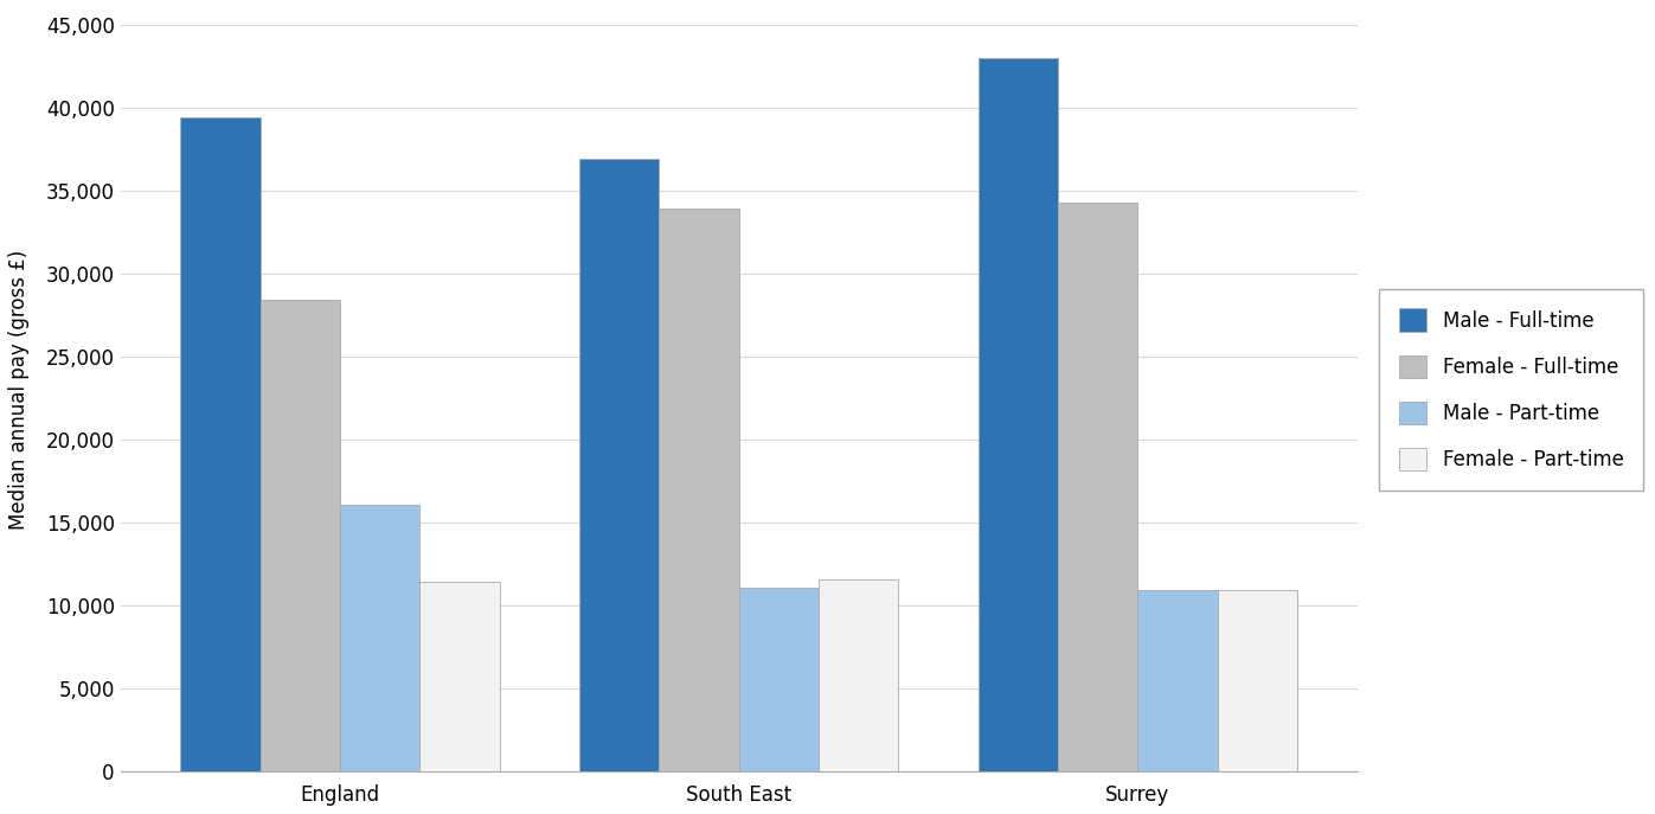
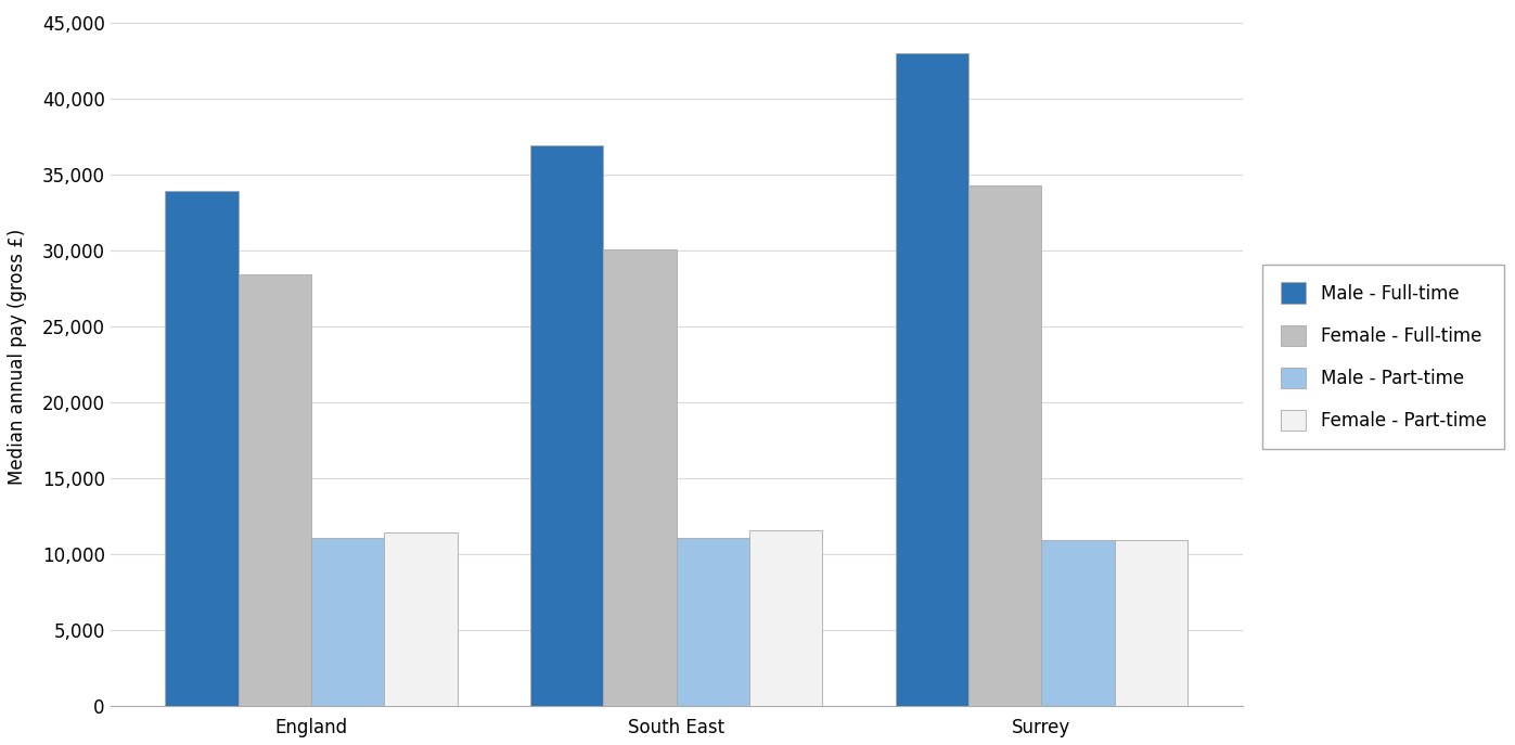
Male - Full-time/England: 39,400 -> 33,900
Male - Part-time/England: 16,100 -> 11,100
Female - Full-time/South East: 33,900 -> 30,100
